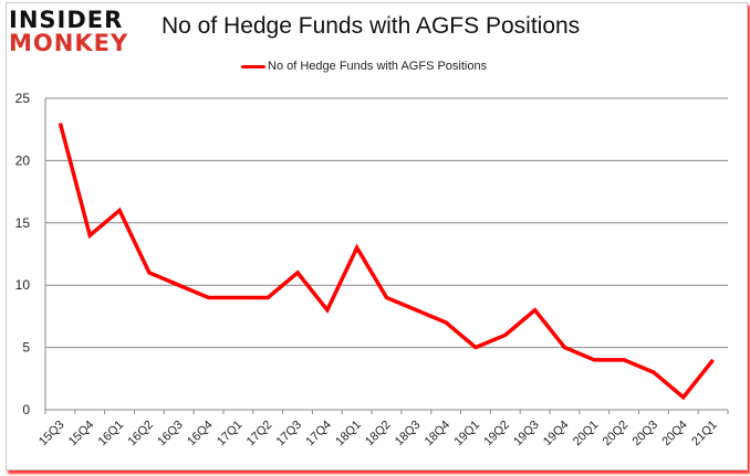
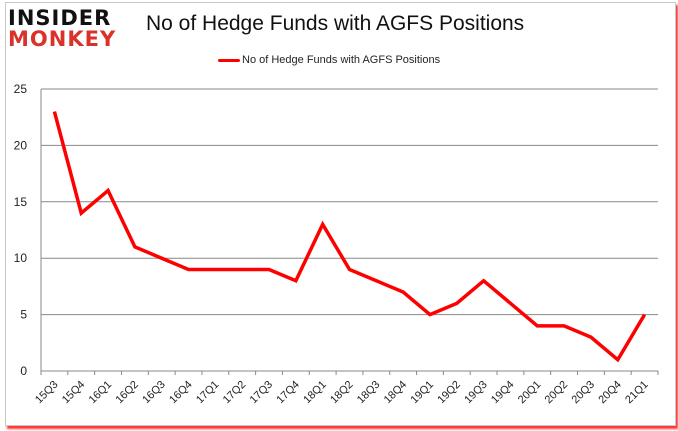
17Q3: 11 -> 9
19Q4: 5 -> 6
21Q1: 4 -> 5
